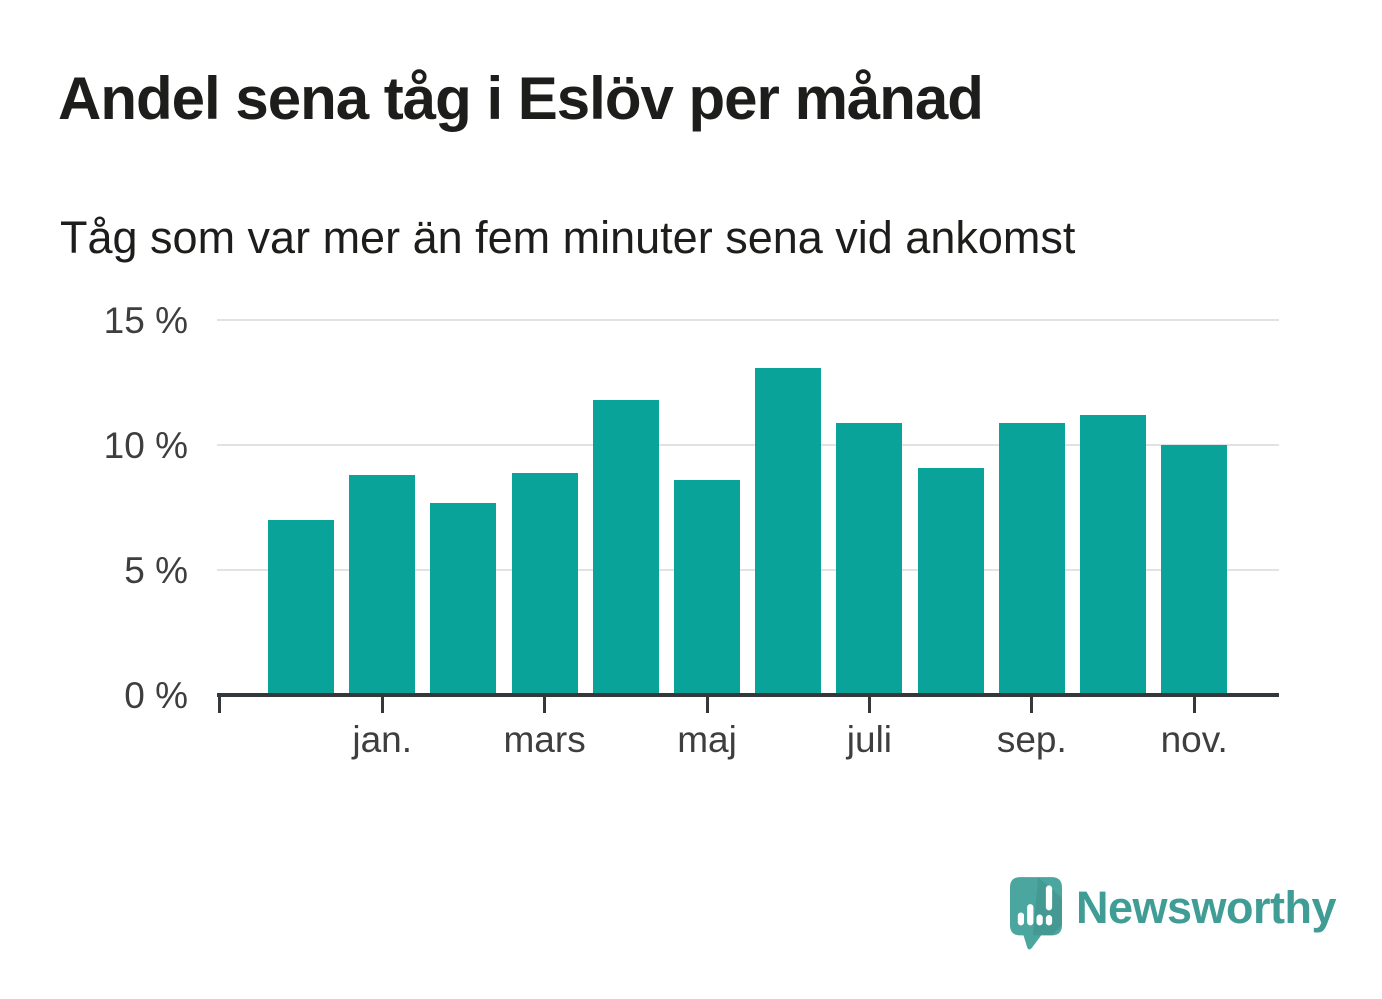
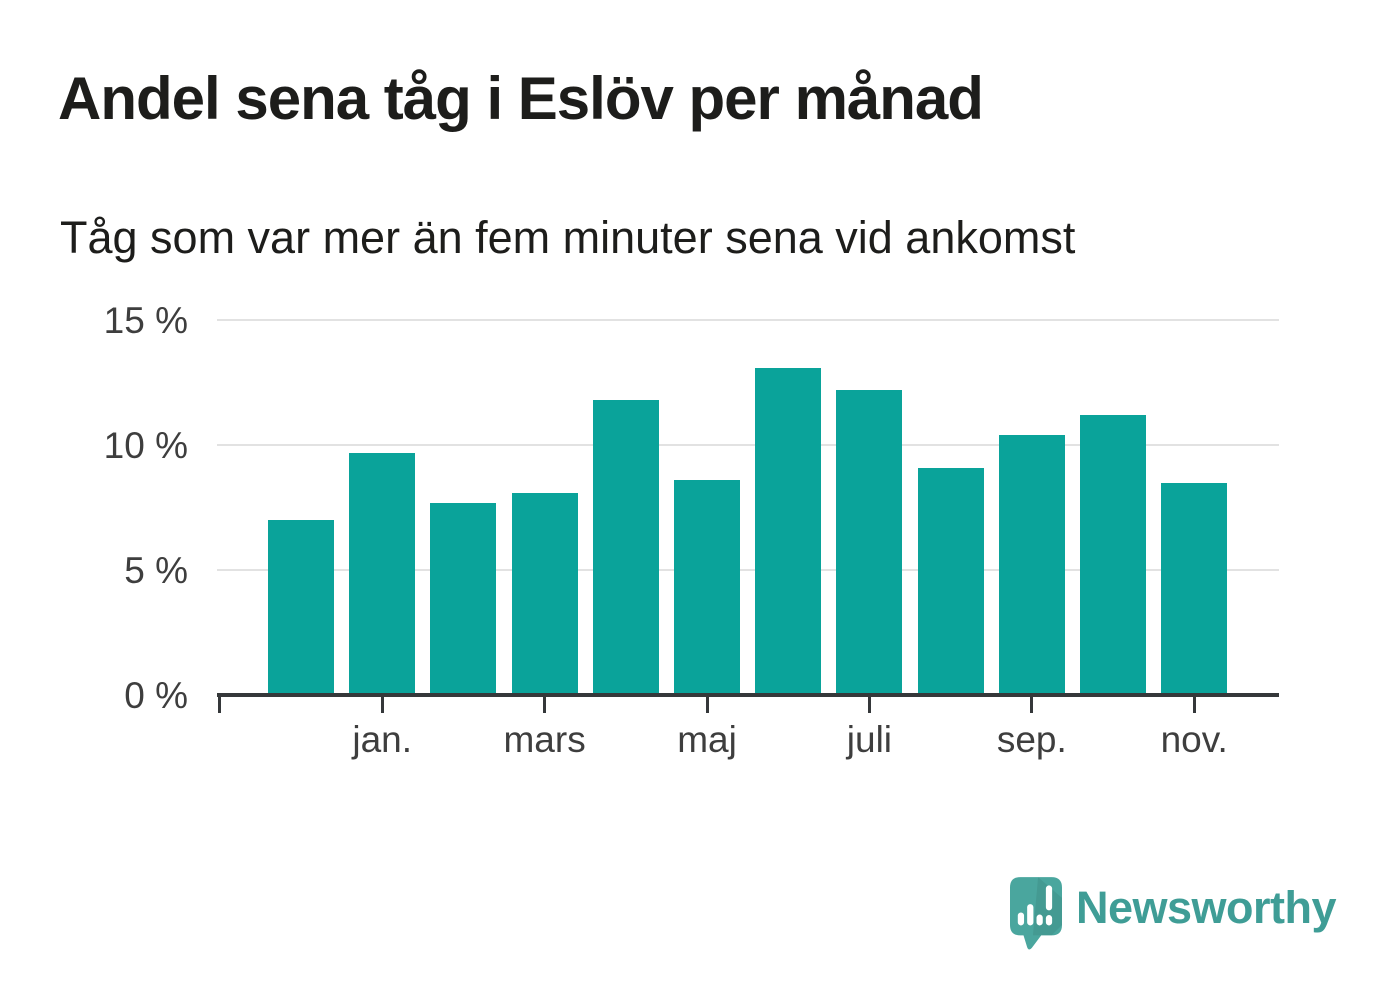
jan.: 8.8% -> 9.7%
mars: 8.9% -> 8.1%
juli: 10.9% -> 12.2%
sep.: 10.9% -> 10.4%
nov.: 10.0% -> 8.5%
